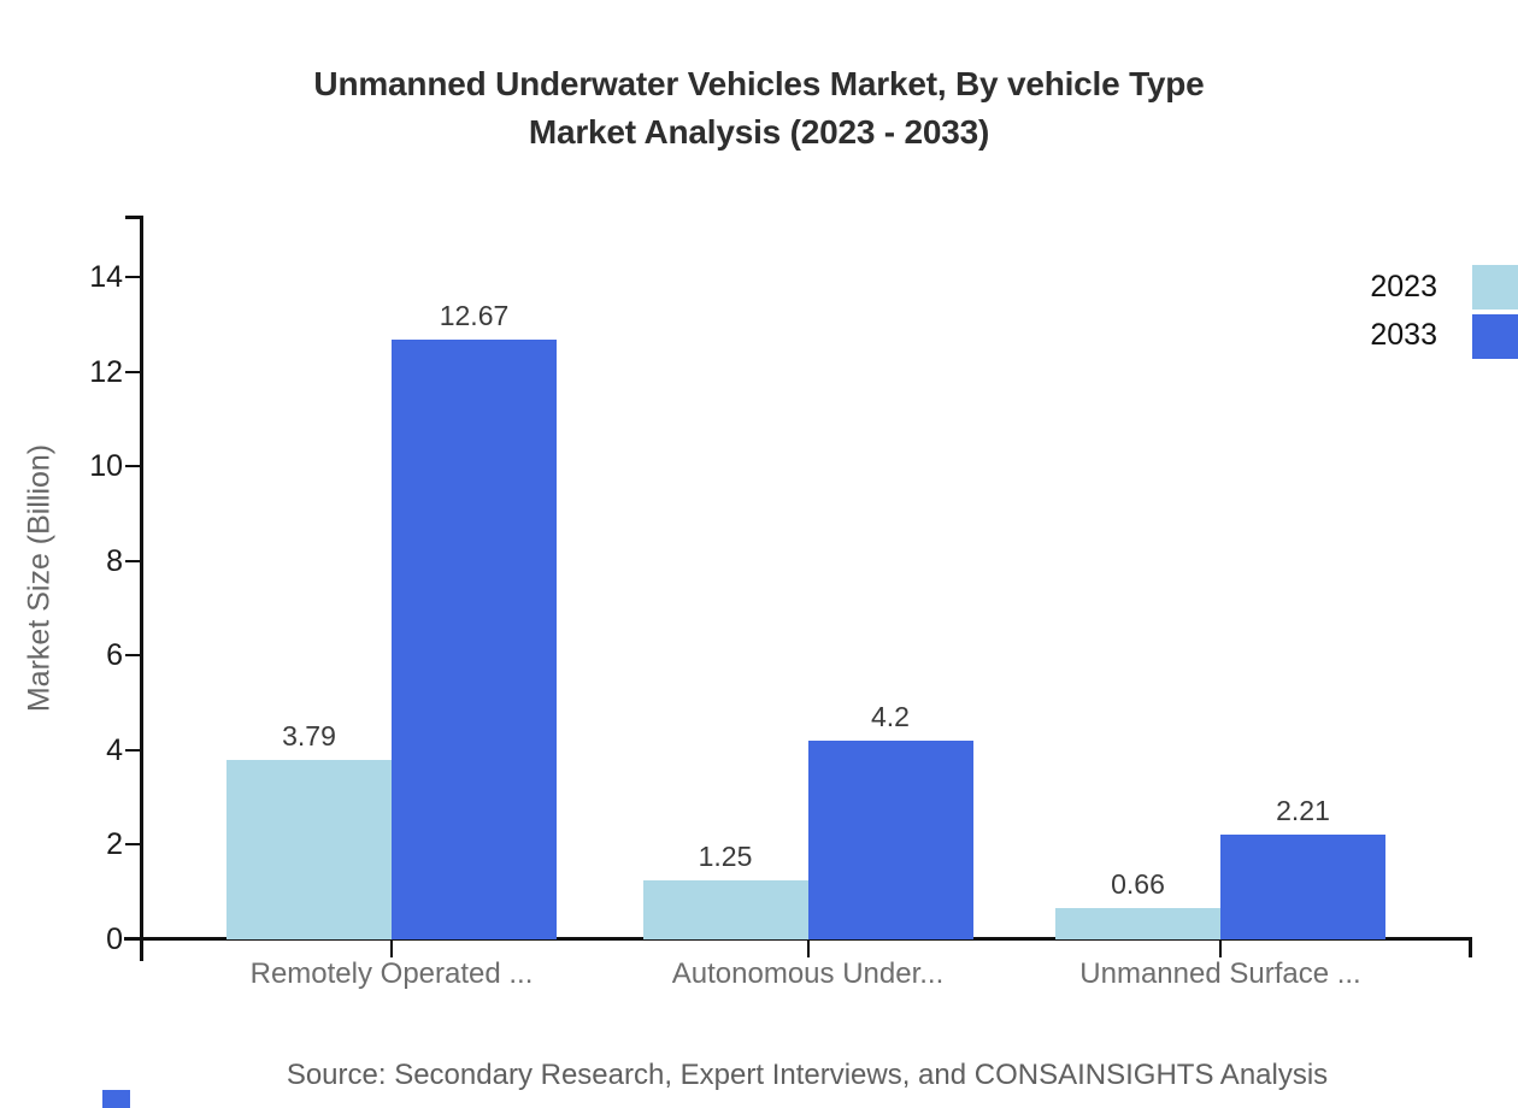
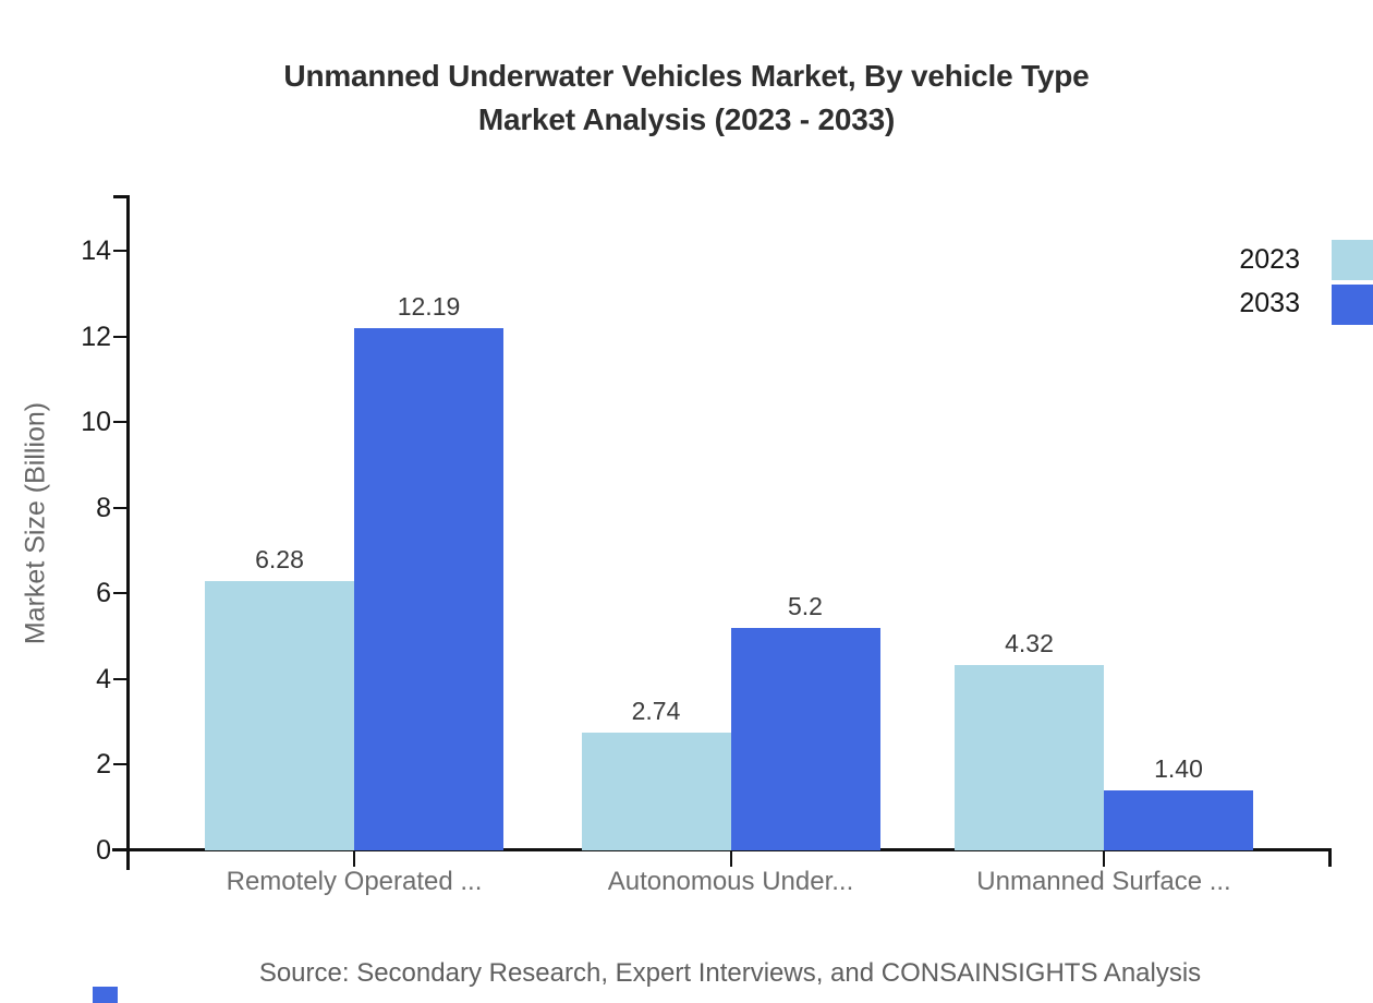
2023/Remotely Operated ...: 3.79 -> 6.28
2033/Remotely Operated ...: 12.67 -> 12.19
2023/Autonomous Under...: 1.25 -> 2.74
2033/Autonomous Under...: 4.2 -> 5.2
2023/Unmanned Surface ...: 0.66 -> 4.32
2033/Unmanned Surface ...: 2.21 -> 1.40
